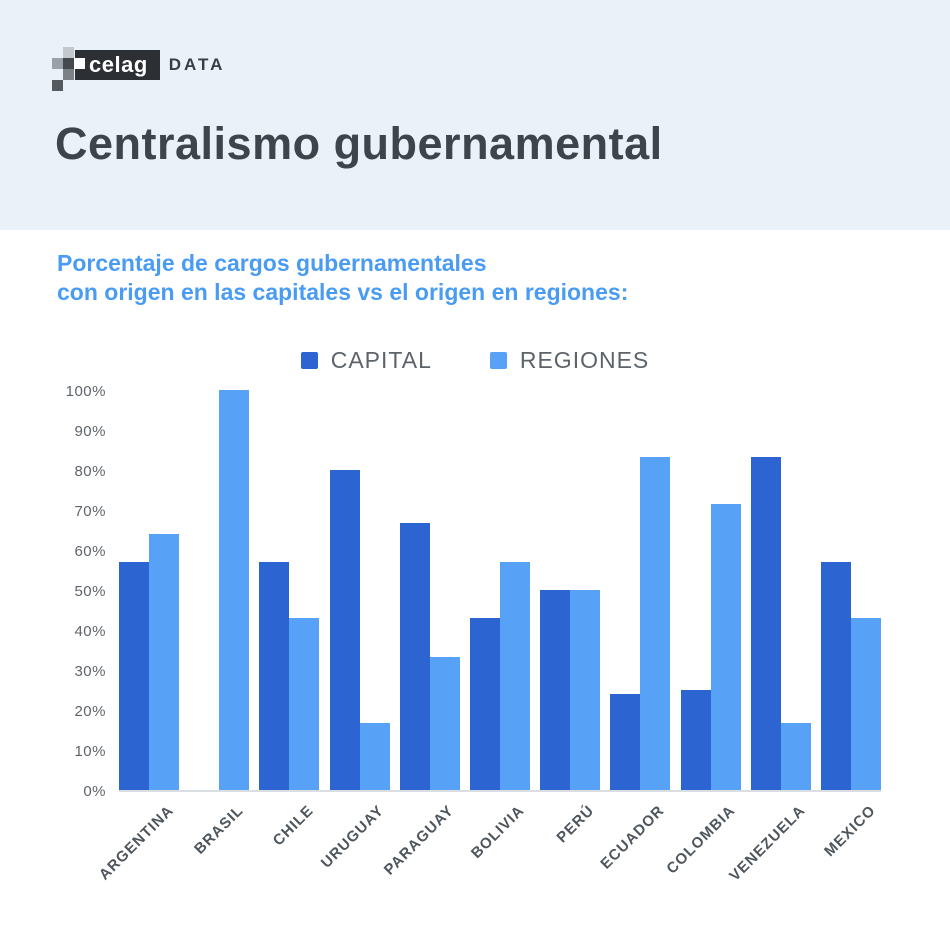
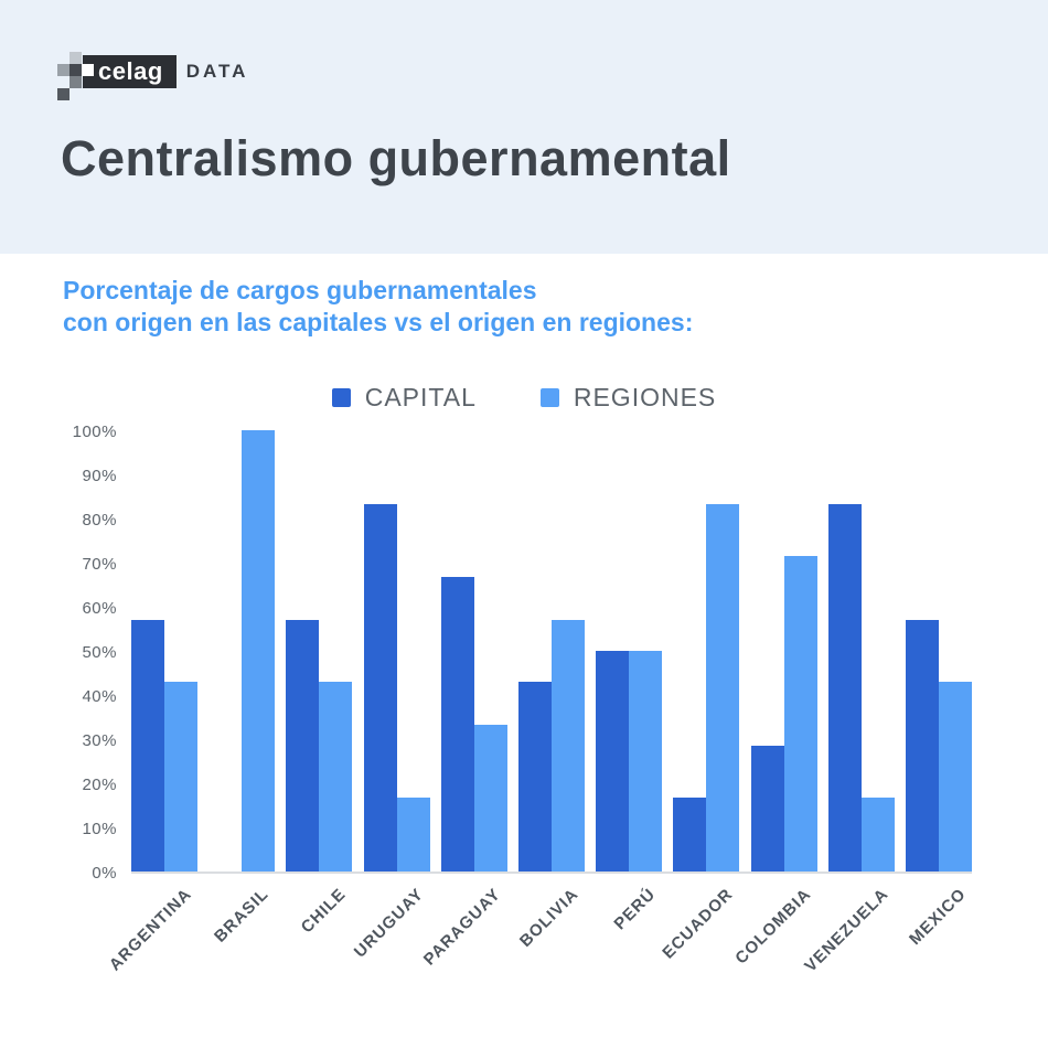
REGIONES/ARGENTINA: 64% -> 43%
CAPITAL/URUGUAY: 80% -> 83%
CAPITAL/ECUADOR: 24% -> 17%
CAPITAL/COLOMBIA: 25% -> 29%
